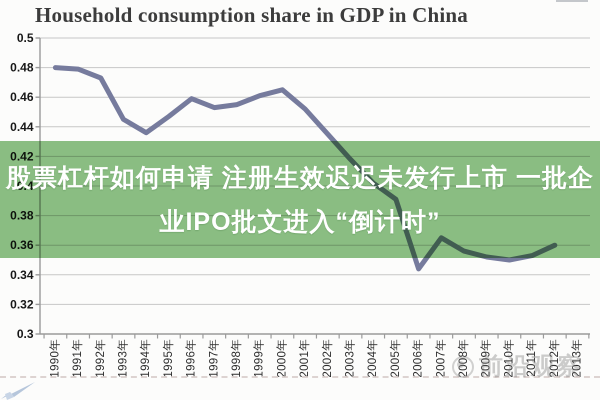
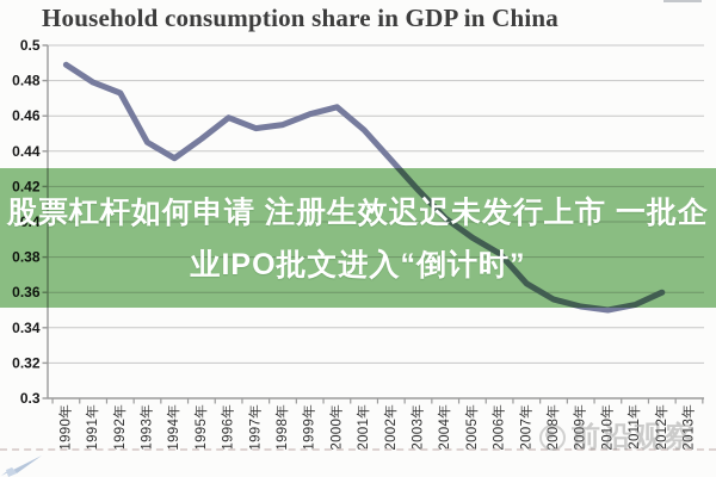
1990年: 0.480 -> 0.489
2006年: 0.344 -> 0.382
